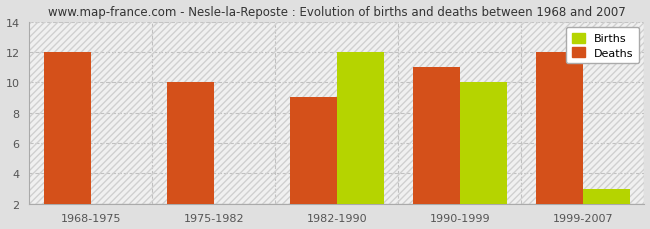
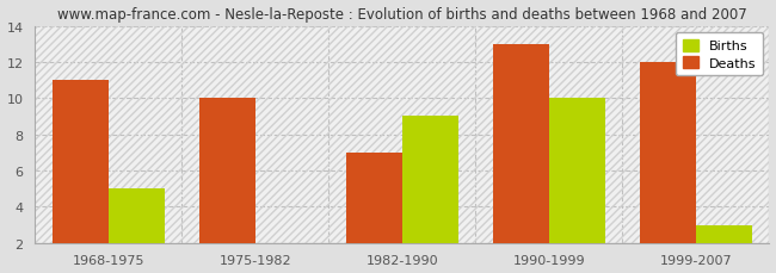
Deaths/1968-1975: 12 -> 11
Births/1968-1975: 2 -> 5
Deaths/1982-1990: 9 -> 7
Births/1982-1990: 12 -> 9
Deaths/1990-1999: 11 -> 13
